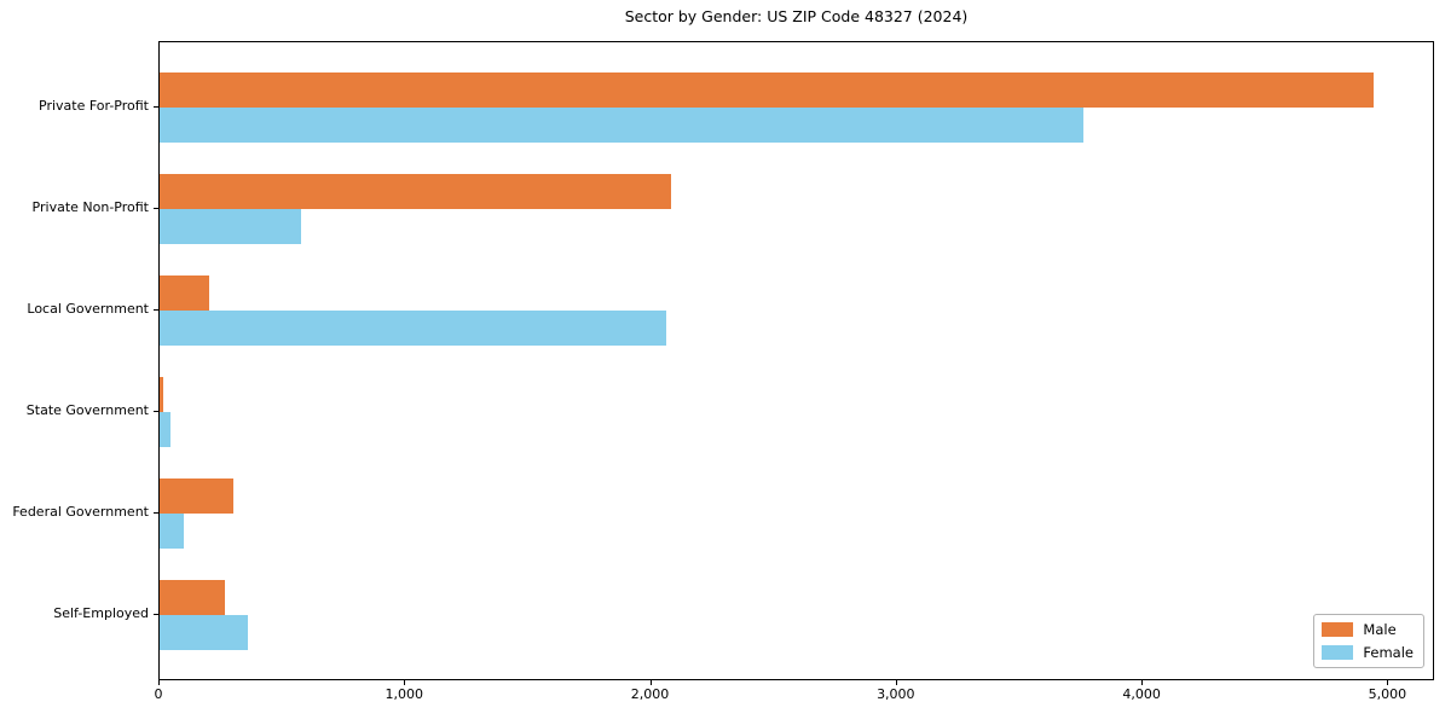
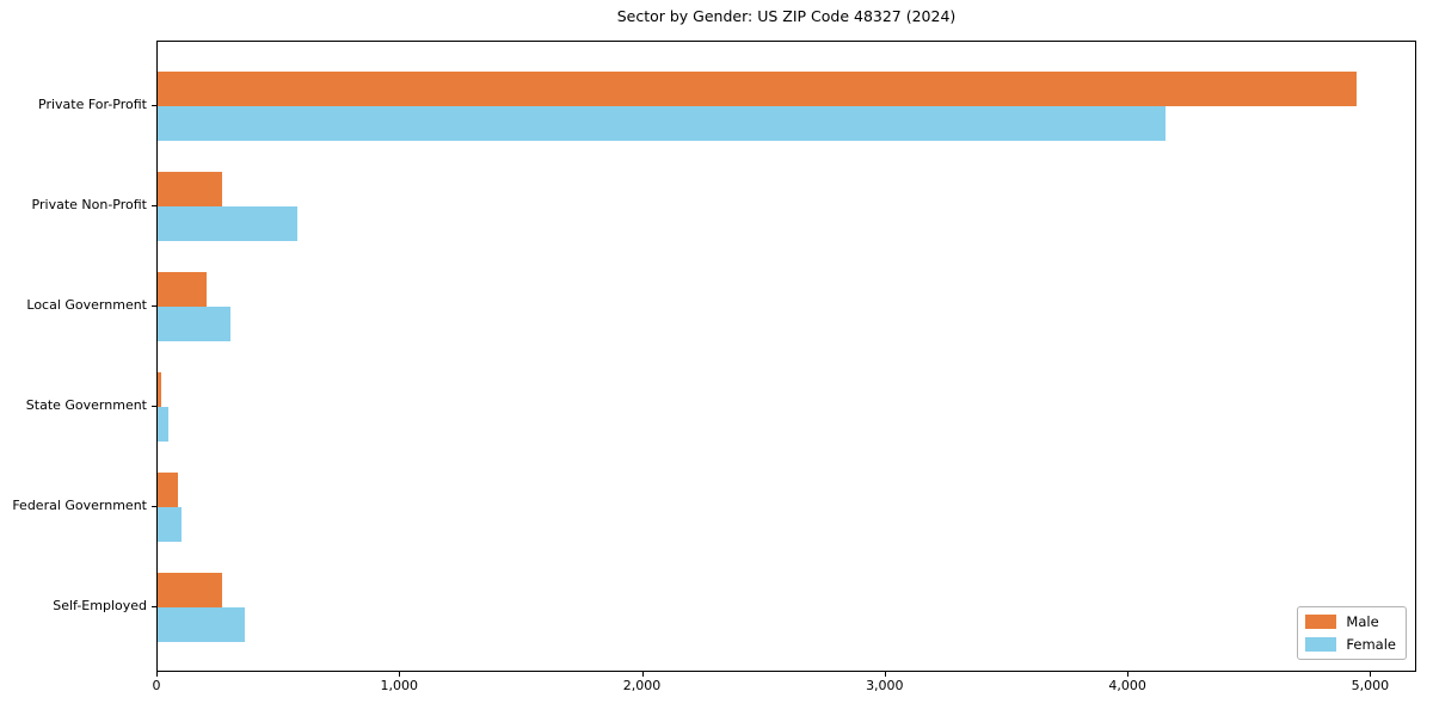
Female/Private For-Profit: 3760 -> 4150
Male/Private Non-Profit: 2080 -> 260
Female/Local Government: 2060 -> 300
Male/Federal Government: 300 -> 80
